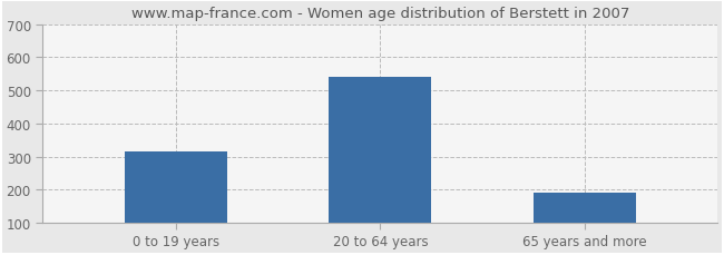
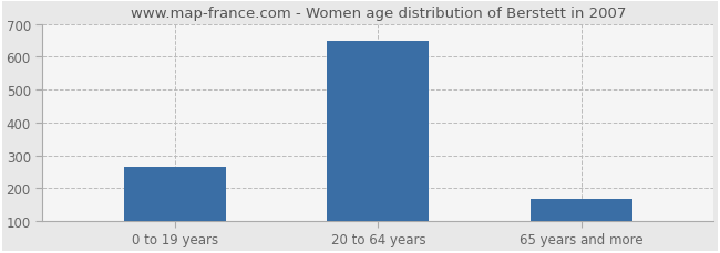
0 to 19 years: 315 -> 265
20 to 64 years: 540 -> 648
65 years and more: 190 -> 168
